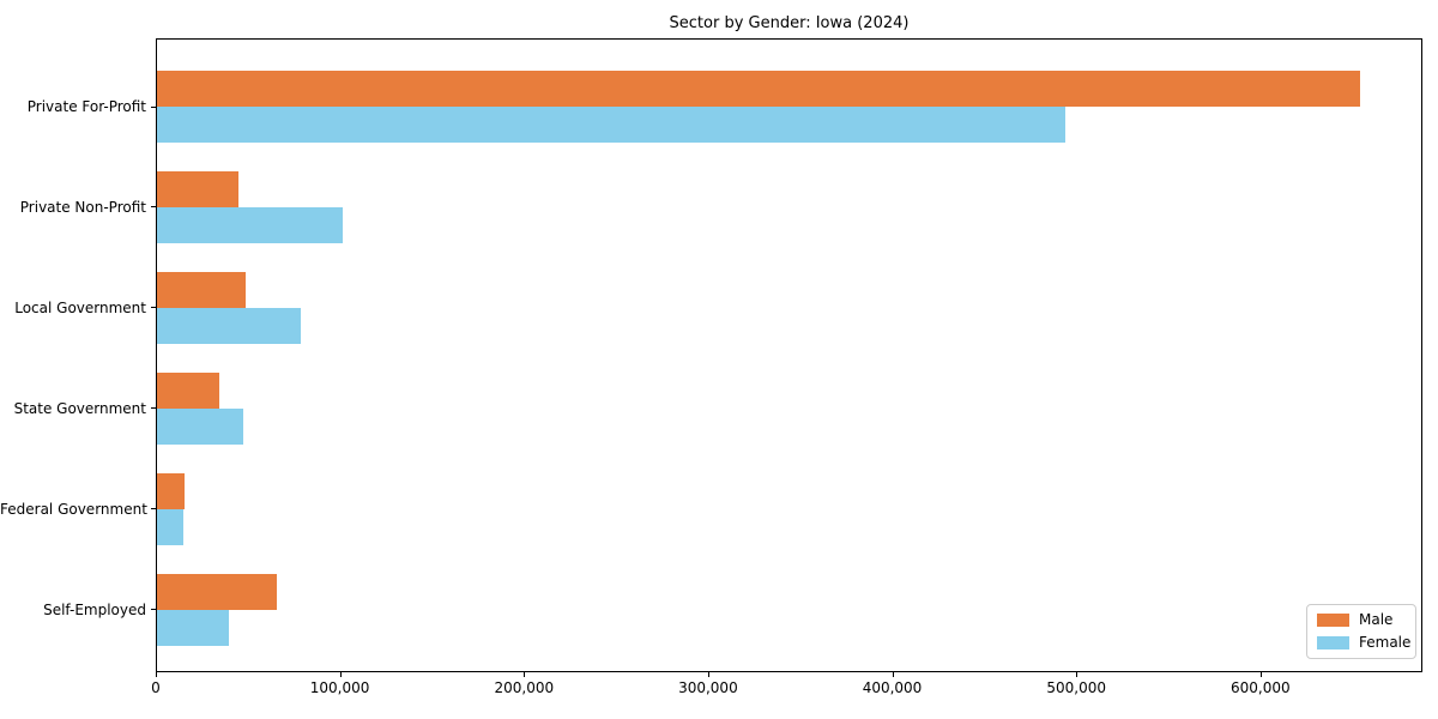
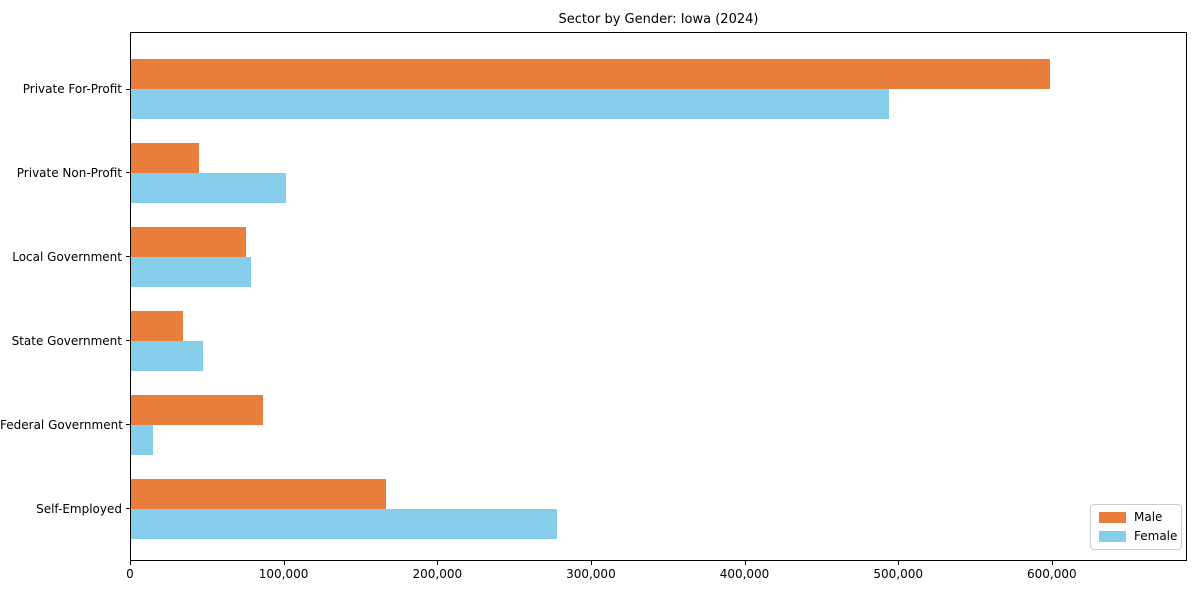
Male/Private For-Profit: 655000 -> 599000
Male/Local Government: 48000 -> 75000
Male/Federal Government: 15000 -> 86000
Male/Self-Employed: 65000 -> 166000
Female/Self-Employed: 39000 -> 278000
